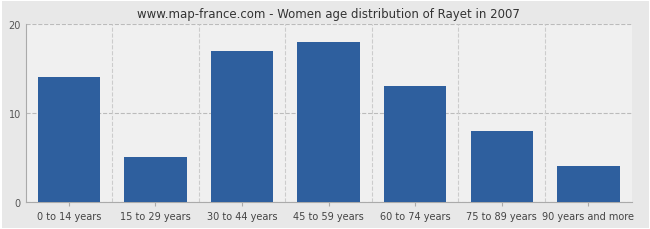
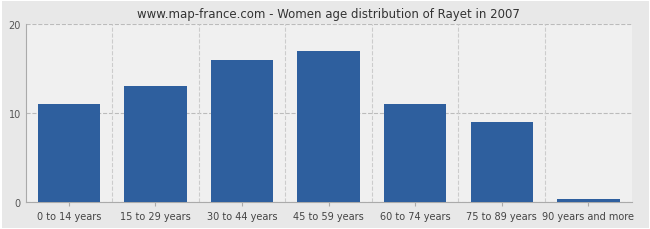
0 to 14 years: 14.0 -> 11.0
15 to 29 years: 5.0 -> 13.0
30 to 44 years: 17.0 -> 16.0
45 to 59 years: 18.0 -> 17.0
60 to 74 years: 13.0 -> 11.0
75 to 89 years: 8.0 -> 9.0
90 years and more: 4.0 -> 0.3
